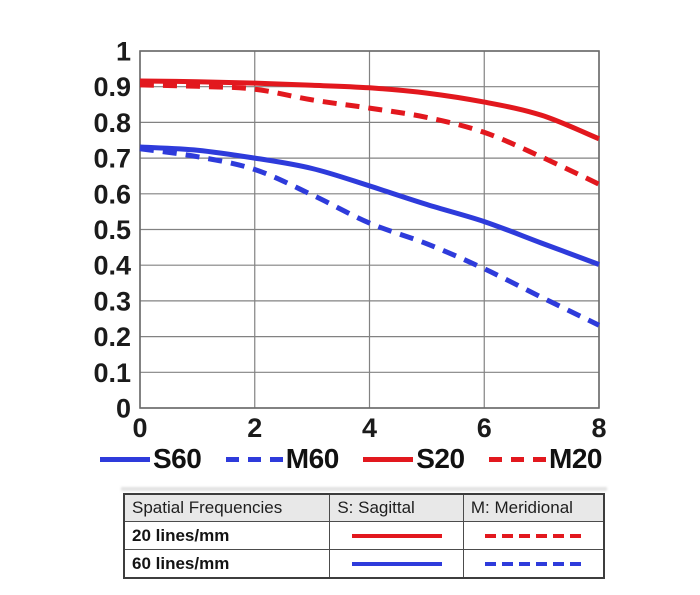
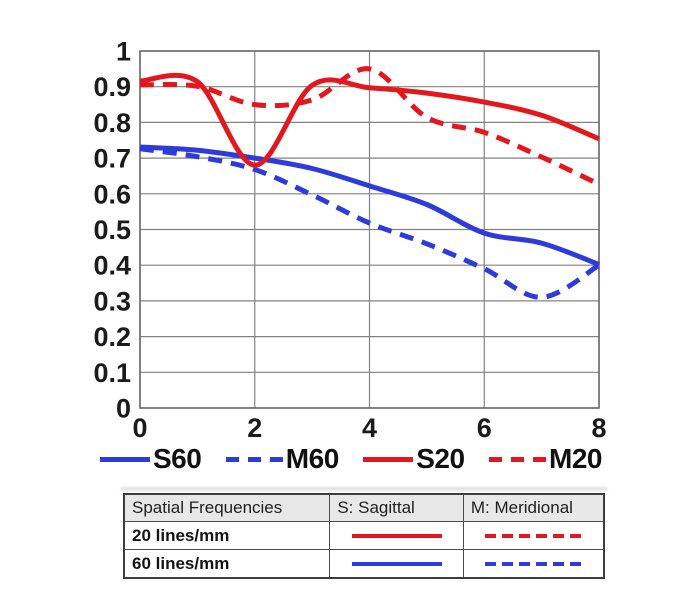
S20/2: 0.91 -> 0.68
M20/2: 0.89 -> 0.85
M20/4: 0.84 -> 0.95
S60/6: 0.52 -> 0.49
M60/8: 0.23 -> 0.40
